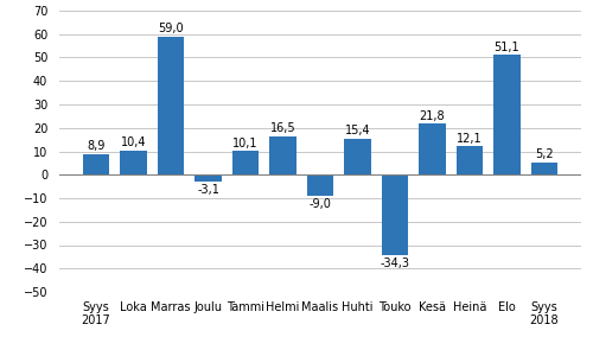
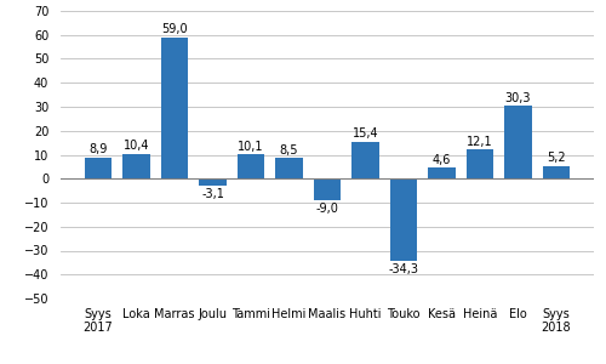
Helmi: 16,5 -> 8,5
Kesä: 21,8 -> 4,6
Elo: 51,1 -> 30,3
